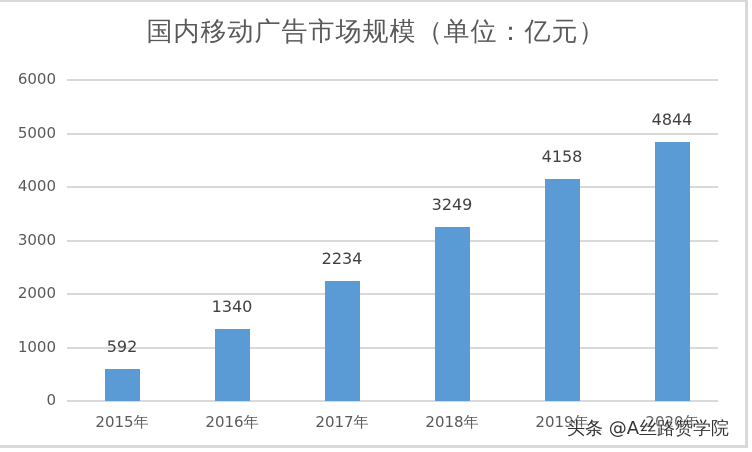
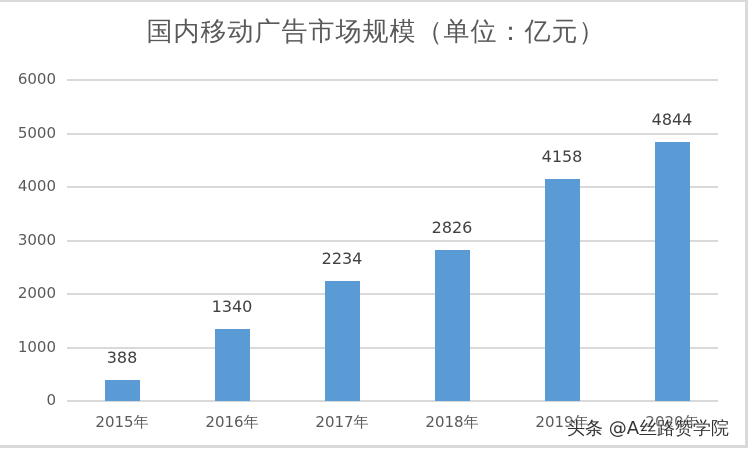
2015年: 592 -> 388
2018年: 3249 -> 2826
